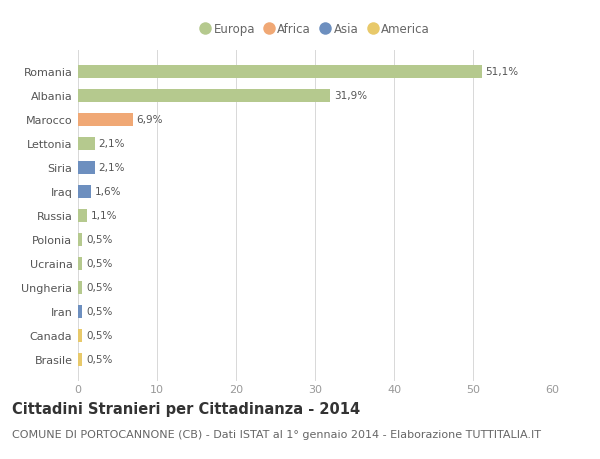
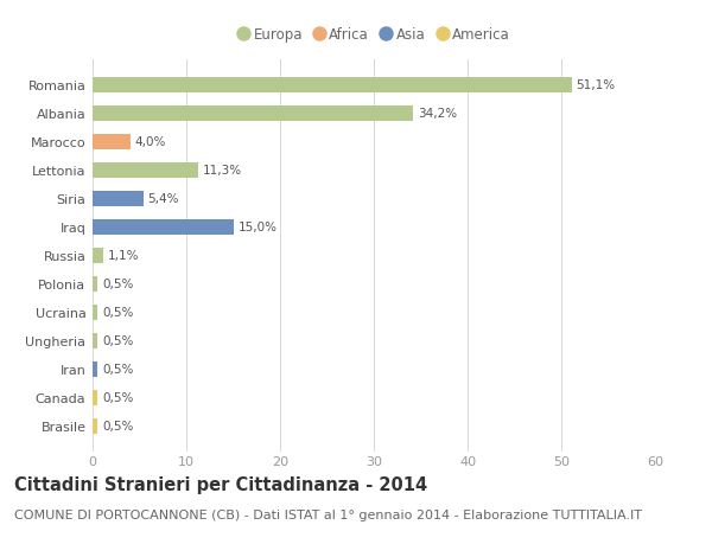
Albania: 31,9% -> 34,2%
Marocco: 6,9% -> 4,0%
Lettonia: 2,1% -> 11,3%
Siria: 2,1% -> 5,4%
Iraq: 1,6% -> 15,0%
